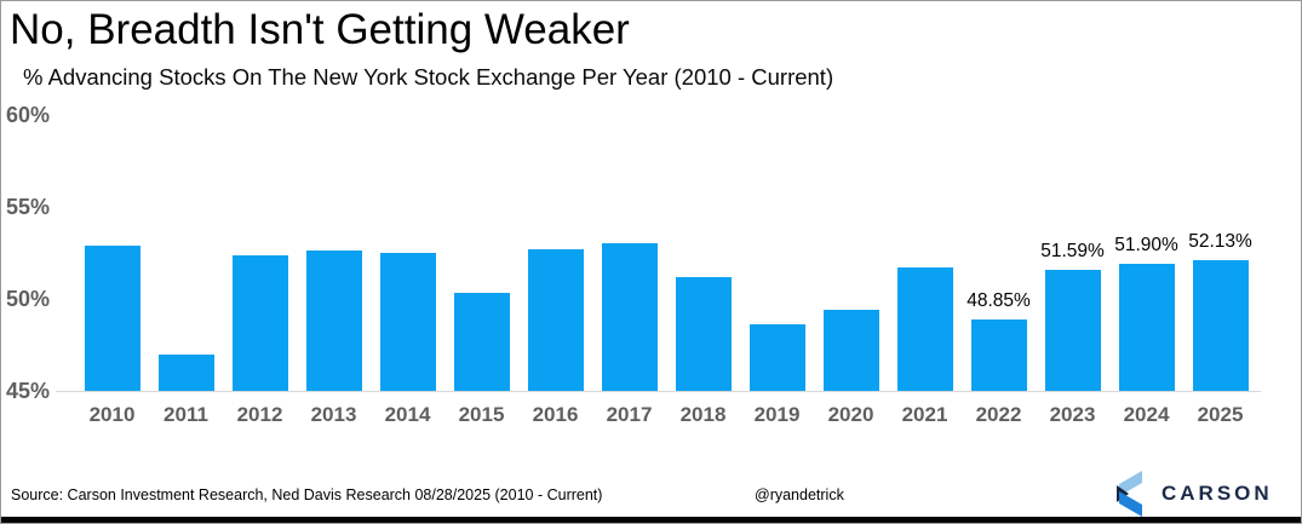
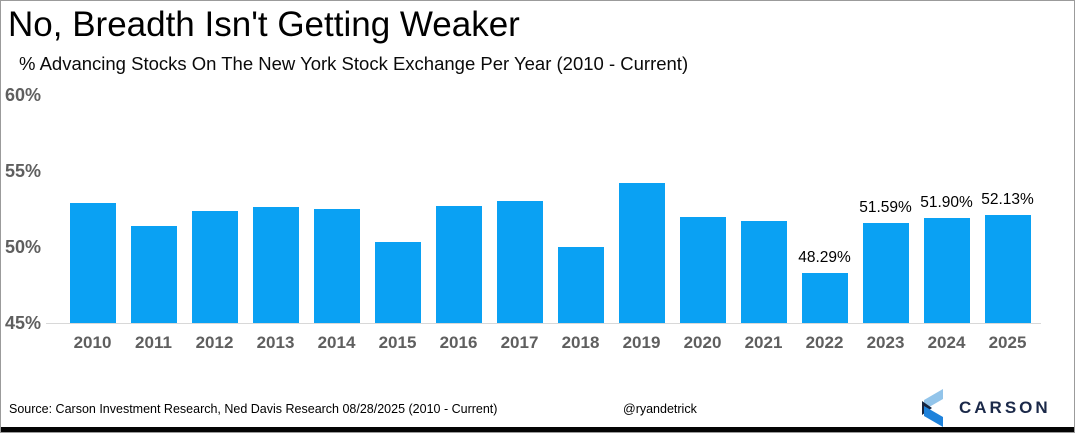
2011: 47.0% -> 51.4%
2018: 51.2% -> 50.0%
2019: 48.6% -> 54.2%
2020: 49.4% -> 52.0%
2022: 48.85% -> 48.29%
